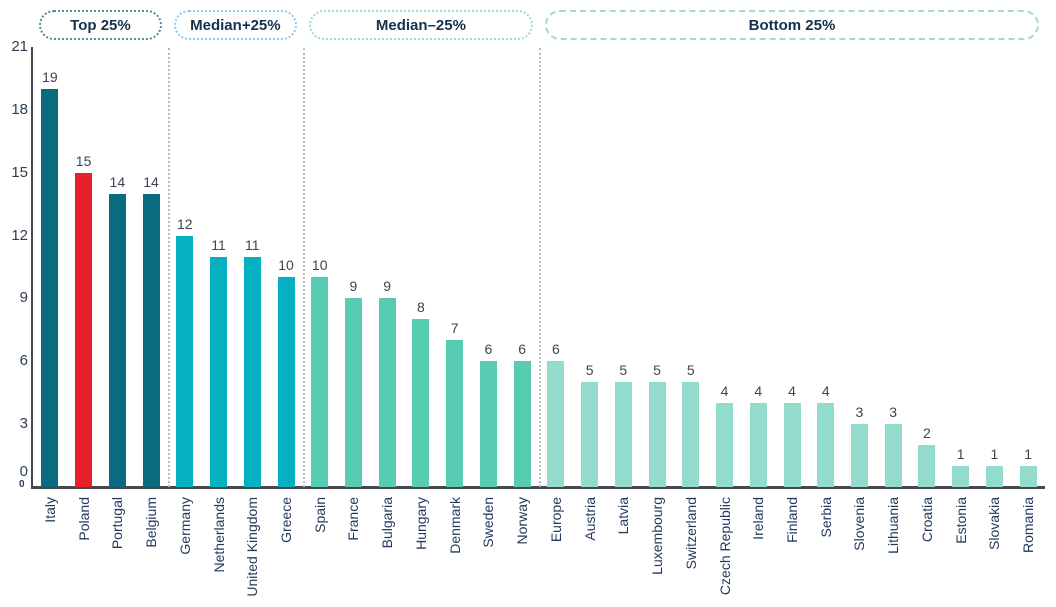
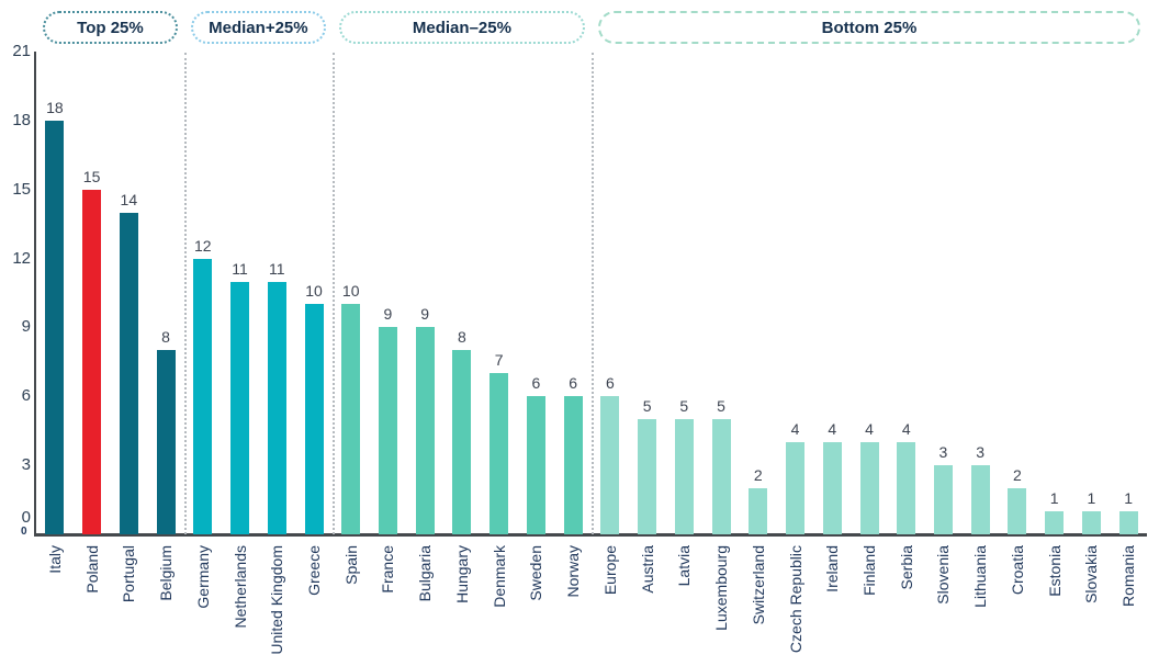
Italy: 19 -> 18
Belgium: 14 -> 8
Switzerland: 5 -> 2
